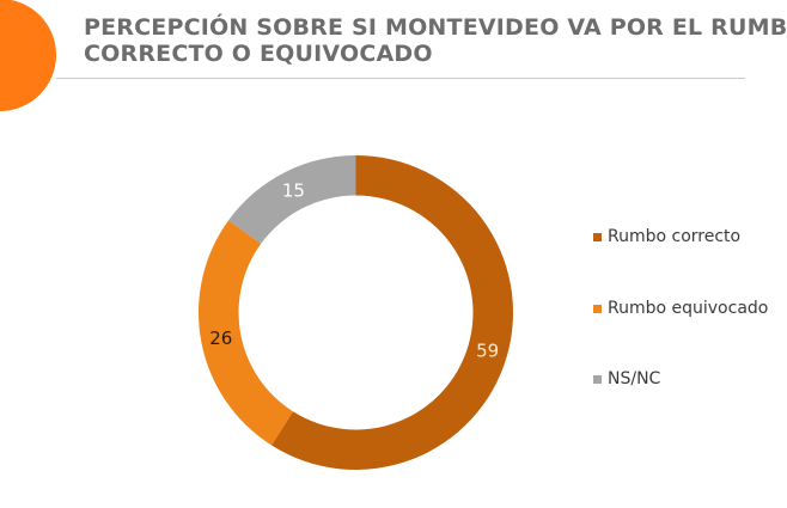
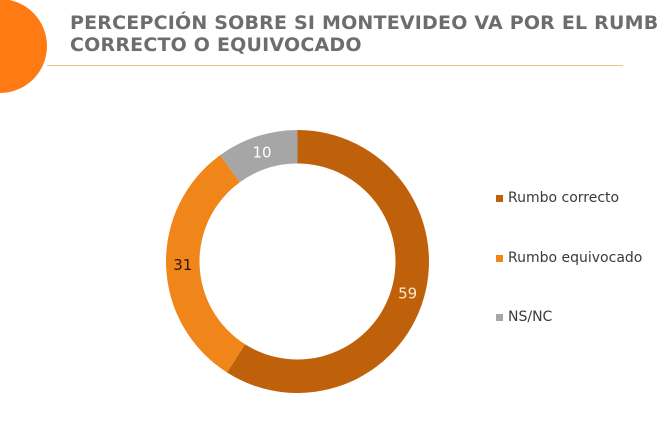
Rumbo equivocado: 26 -> 31
NS/NC: 15 -> 10
